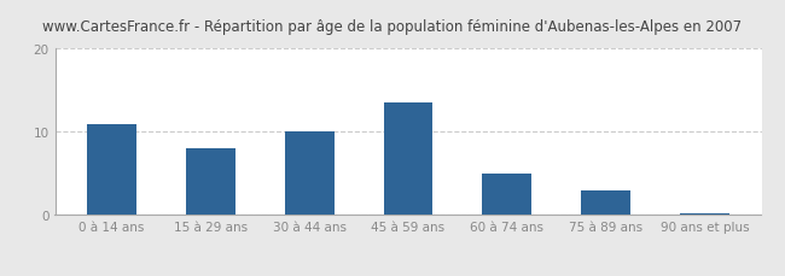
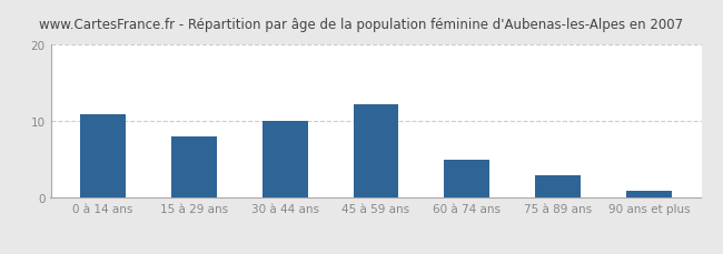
45 à 59 ans: 13.5 -> 12.2
90 ans et plus: 0.2 -> 1.0
